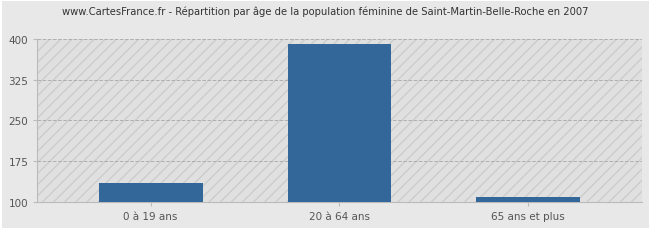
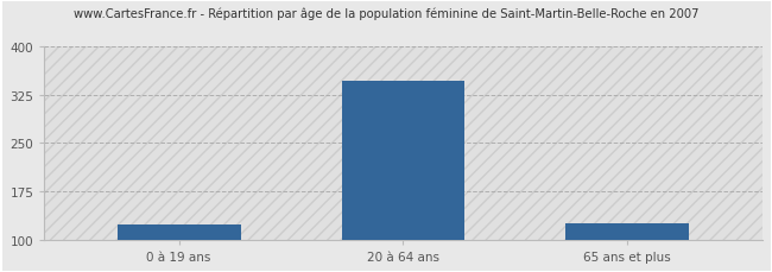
0 à 19 ans: 135 -> 124
20 à 64 ans: 390 -> 346
65 ans et plus: 108 -> 126
